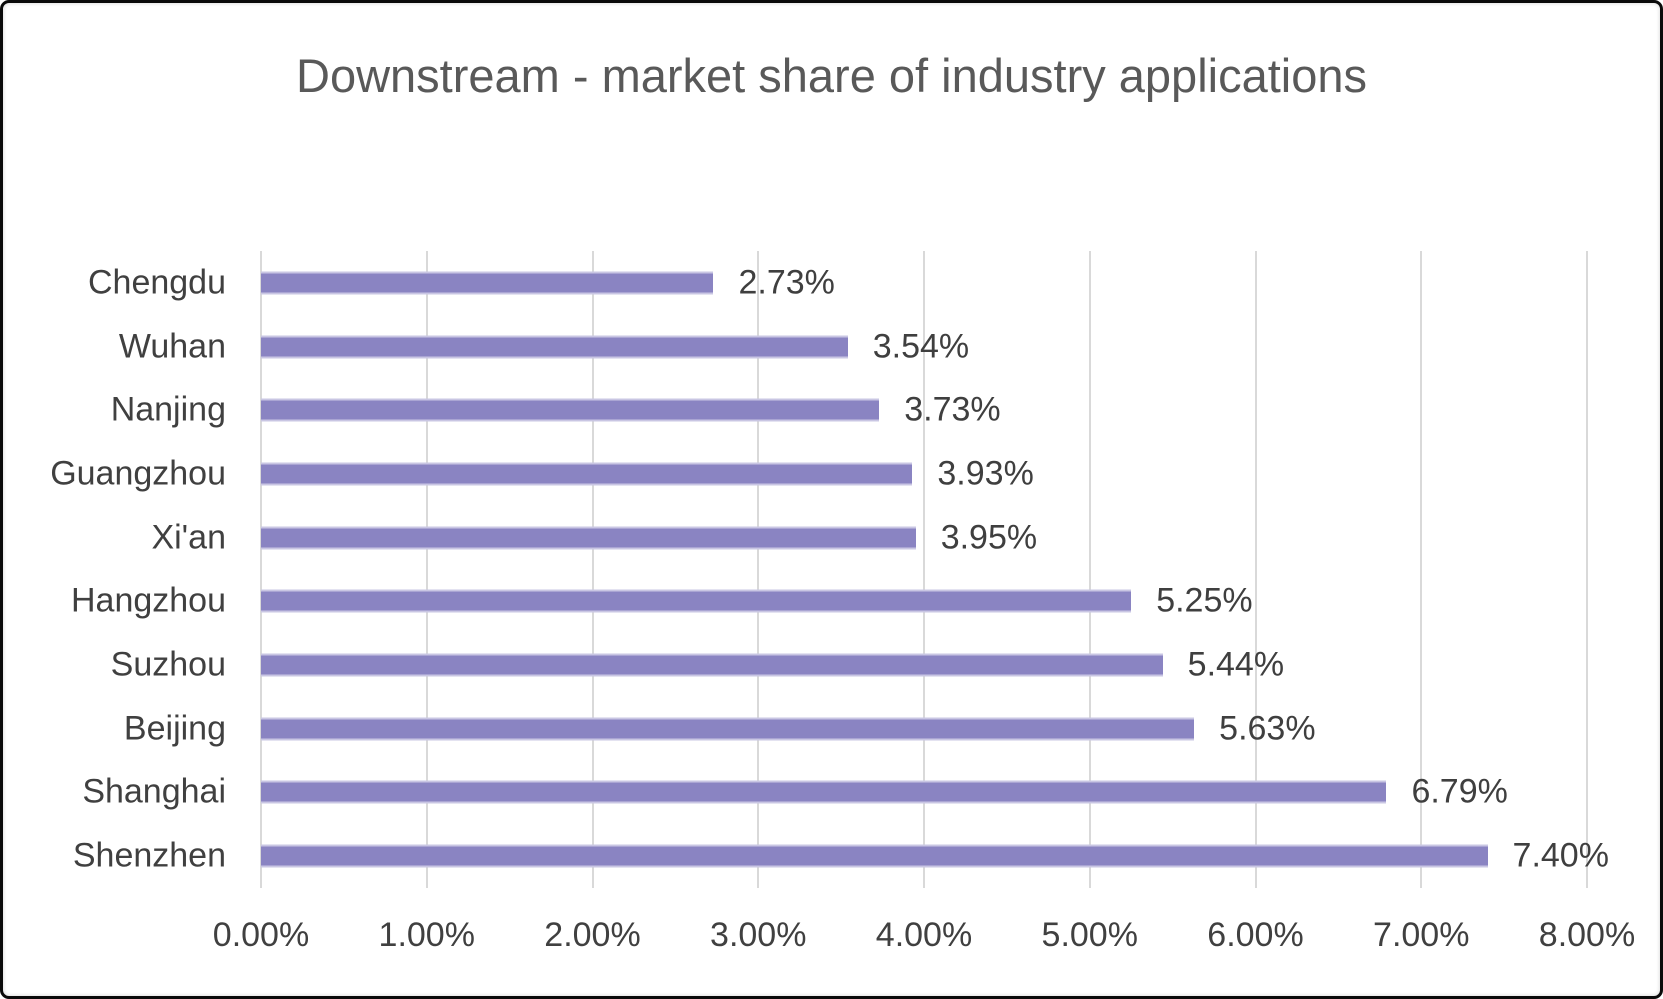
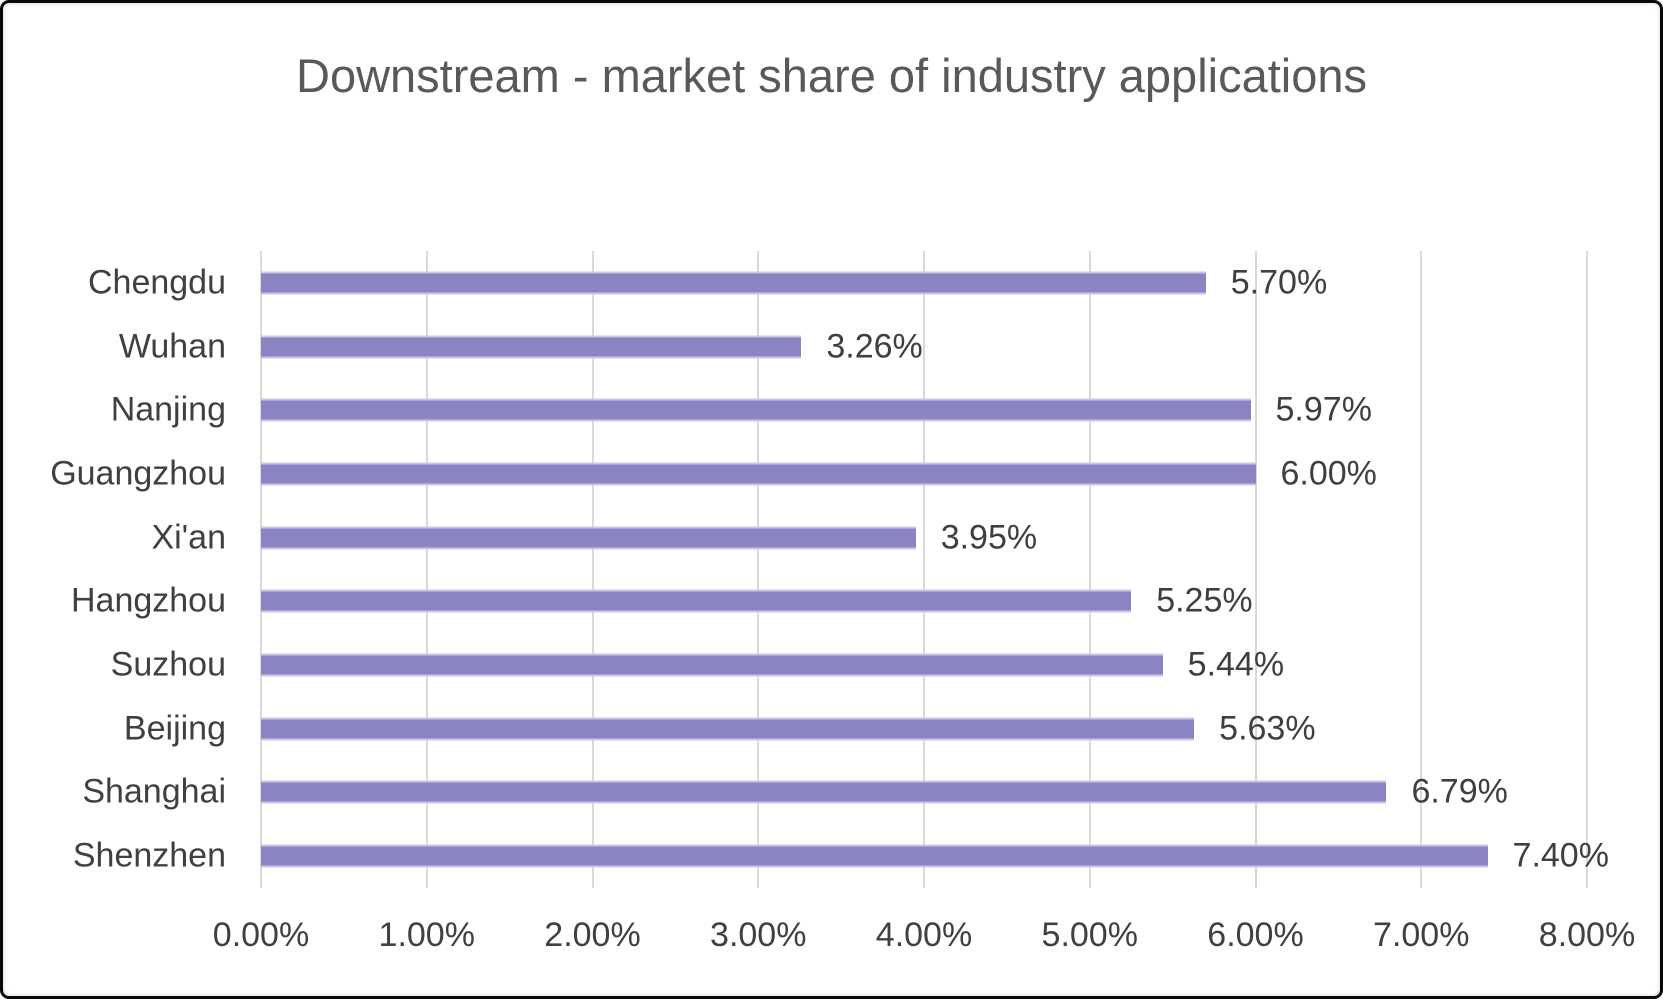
Chengdu: 2.73% -> 5.70%
Wuhan: 3.54% -> 3.26%
Nanjing: 3.73% -> 5.97%
Guangzhou: 3.93% -> 6.00%
